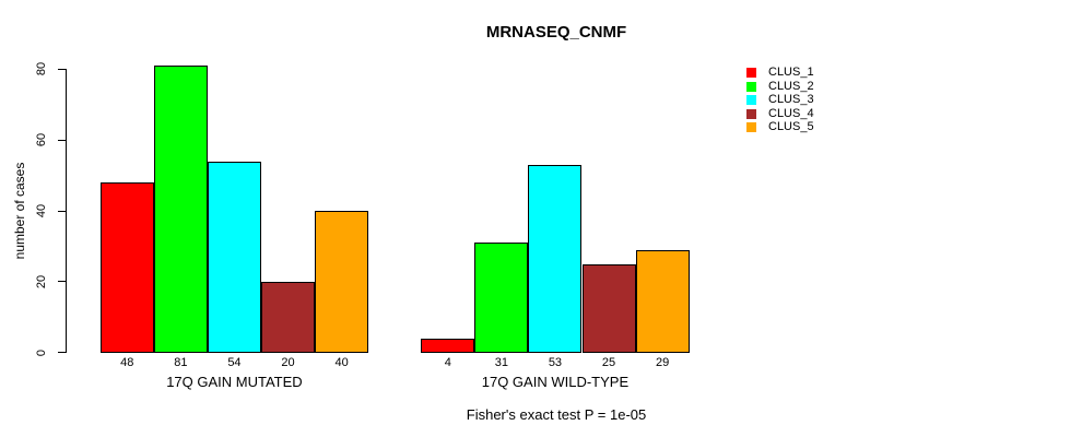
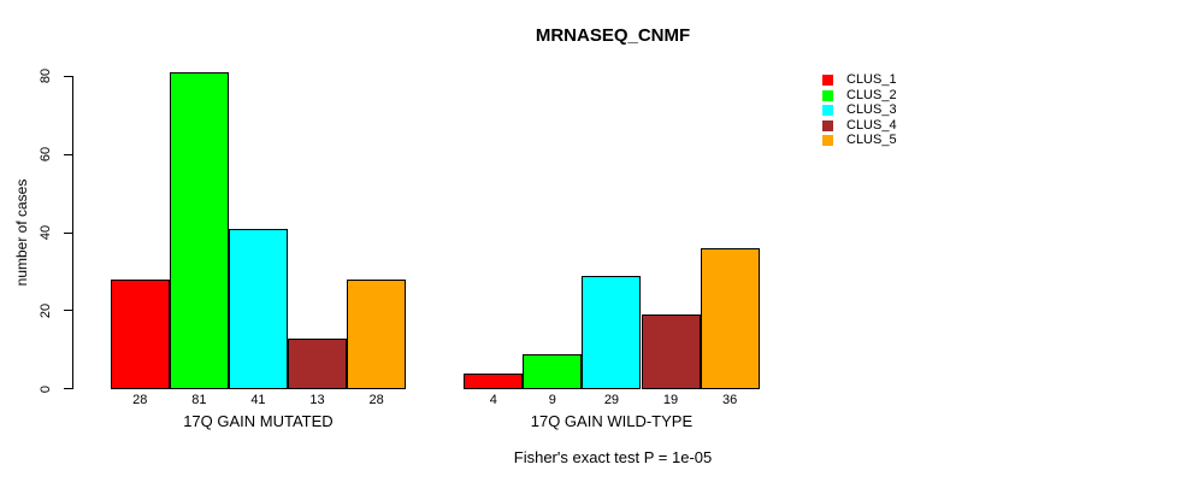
CLUS_1/17Q GAIN MUTATED: 48 -> 28
CLUS_3/17Q GAIN MUTATED: 54 -> 41
CLUS_4/17Q GAIN MUTATED: 20 -> 13
CLUS_5/17Q GAIN MUTATED: 40 -> 28
CLUS_2/17Q GAIN WILD-TYPE: 31 -> 9
CLUS_3/17Q GAIN WILD-TYPE: 53 -> 29
CLUS_4/17Q GAIN WILD-TYPE: 25 -> 19
CLUS_5/17Q GAIN WILD-TYPE: 29 -> 36
